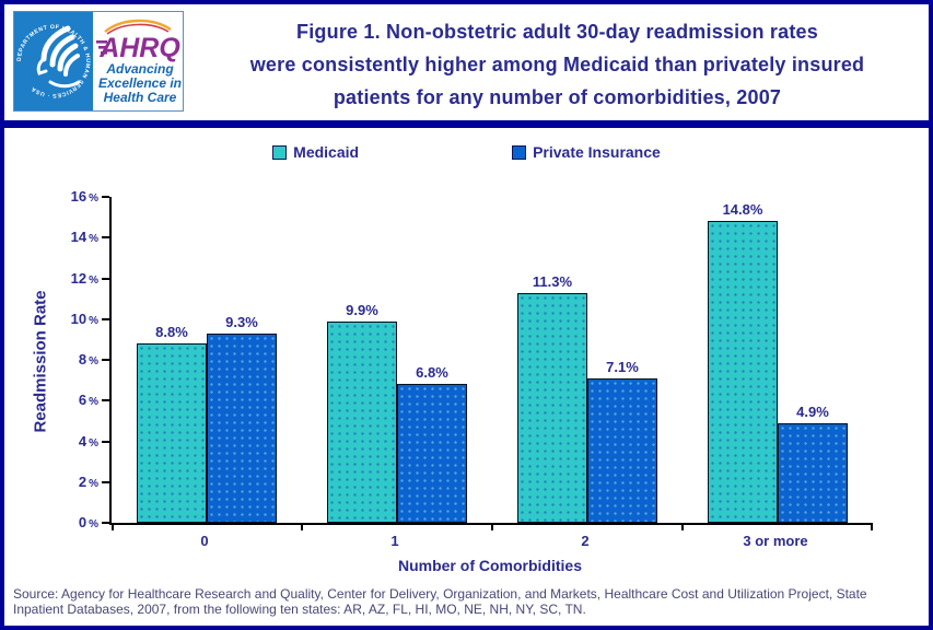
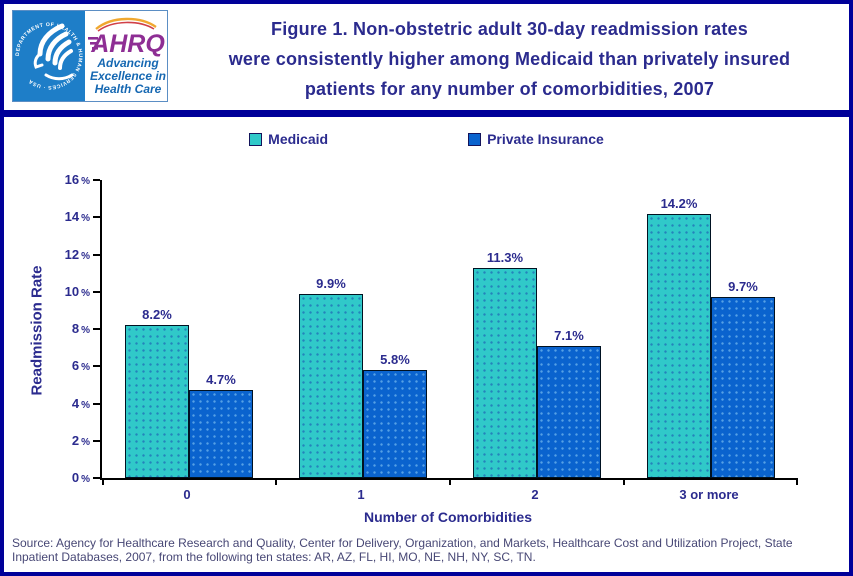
Medicaid/0: 8.8% -> 8.2%
Private Insurance/0: 9.3% -> 4.7%
Private Insurance/1: 6.8% -> 5.8%
Medicaid/3 or more: 14.8% -> 14.2%
Private Insurance/3 or more: 4.9% -> 9.7%
